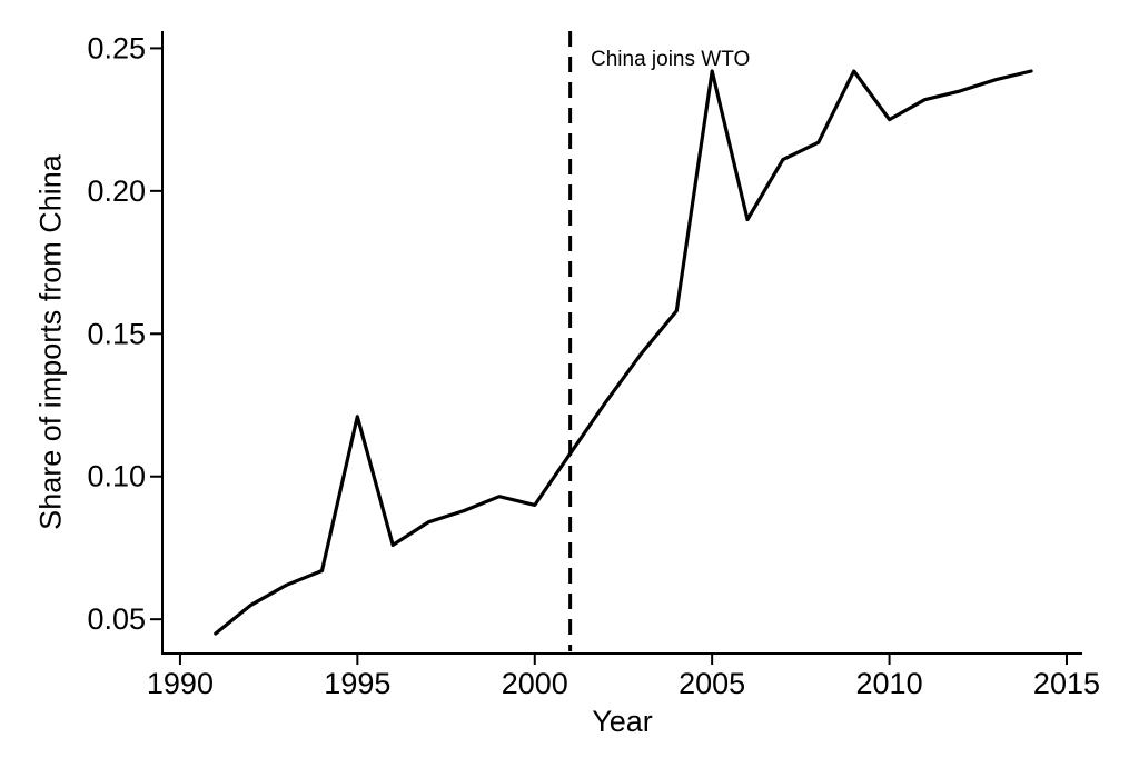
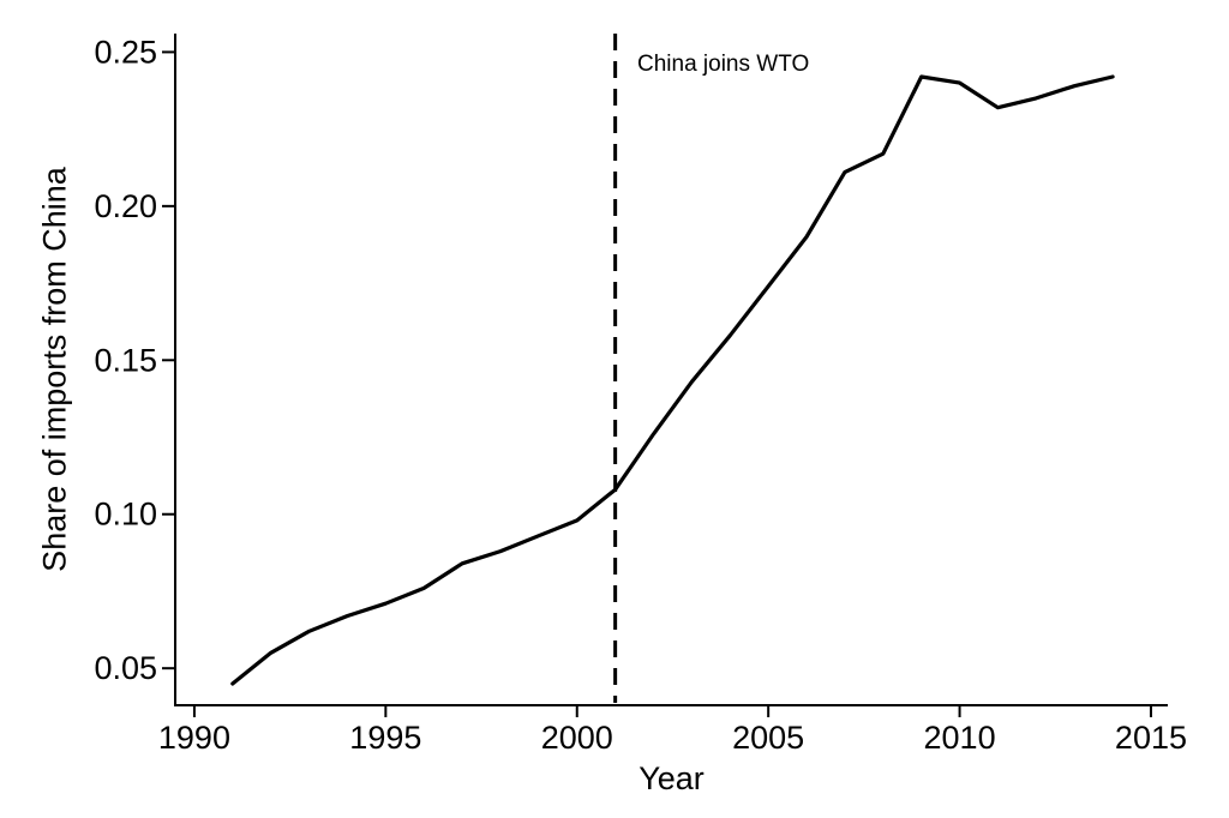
1995: 0.121 -> 0.071
2000: 0.090 -> 0.098
2005: 0.242 -> 0.174
2010: 0.225 -> 0.240
